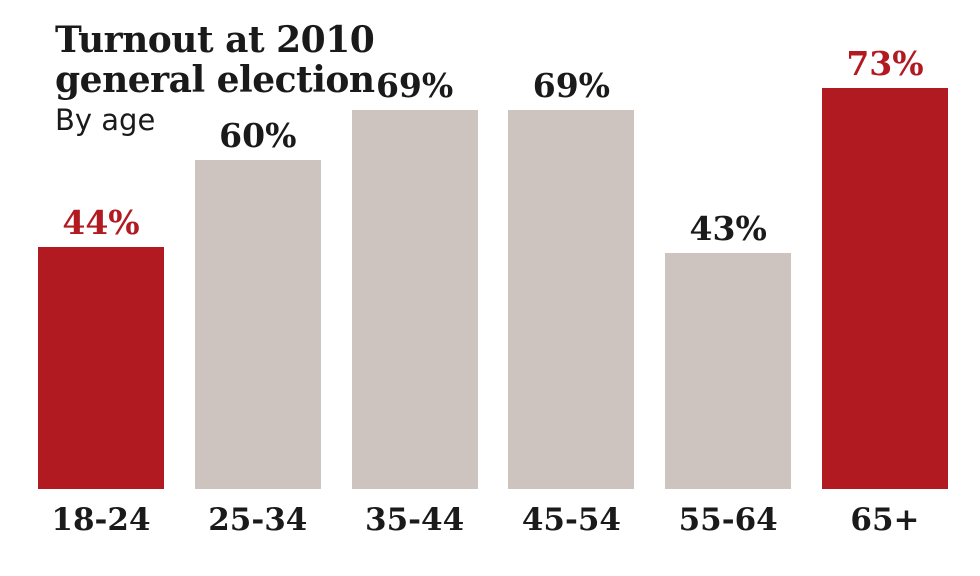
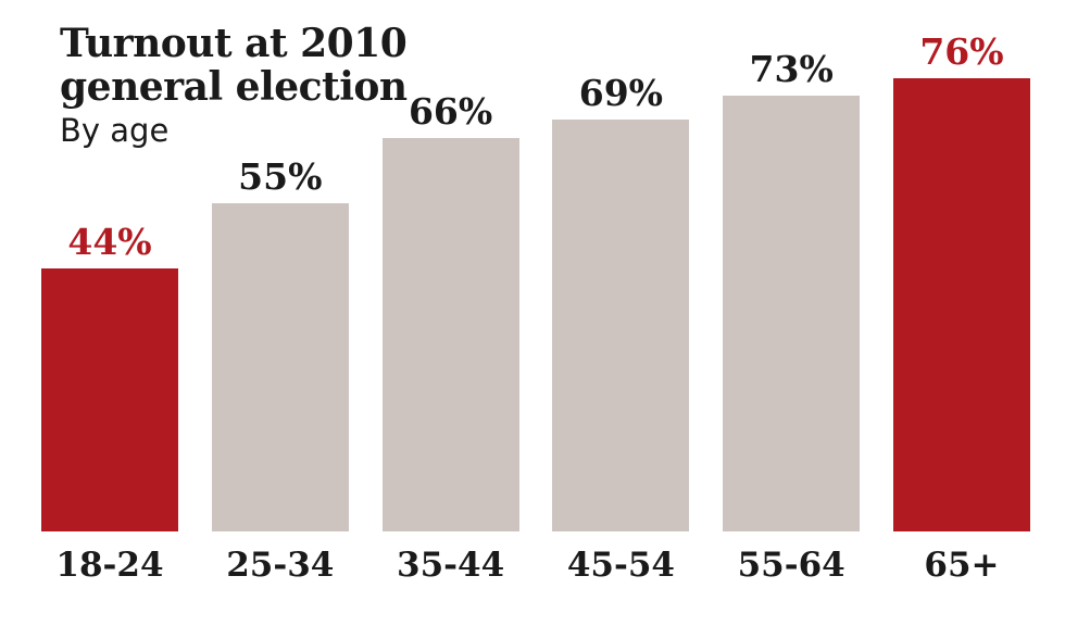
25-34: 60% -> 55%
35-44: 69% -> 66%
55-64: 43% -> 73%
65+: 73% -> 76%
